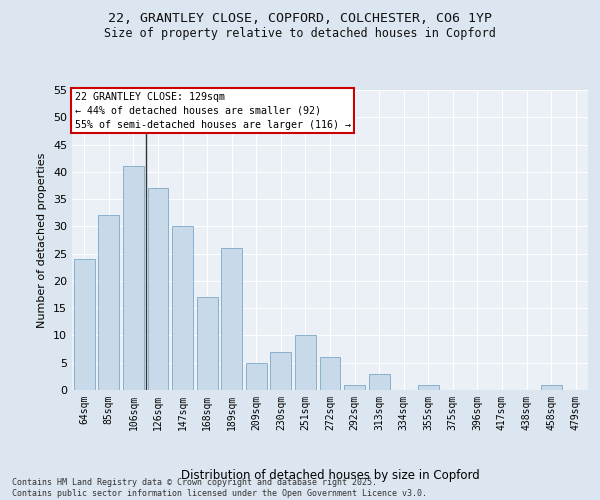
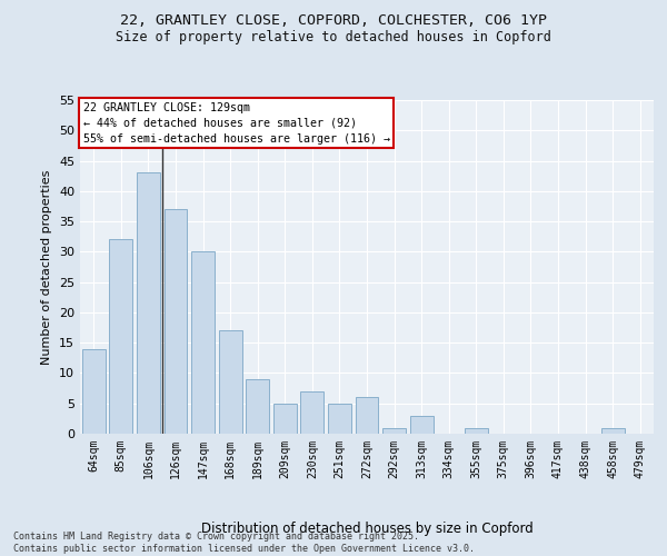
64sqm: 24 -> 14
106sqm: 41 -> 43
189sqm: 26 -> 9
251sqm: 10 -> 5
